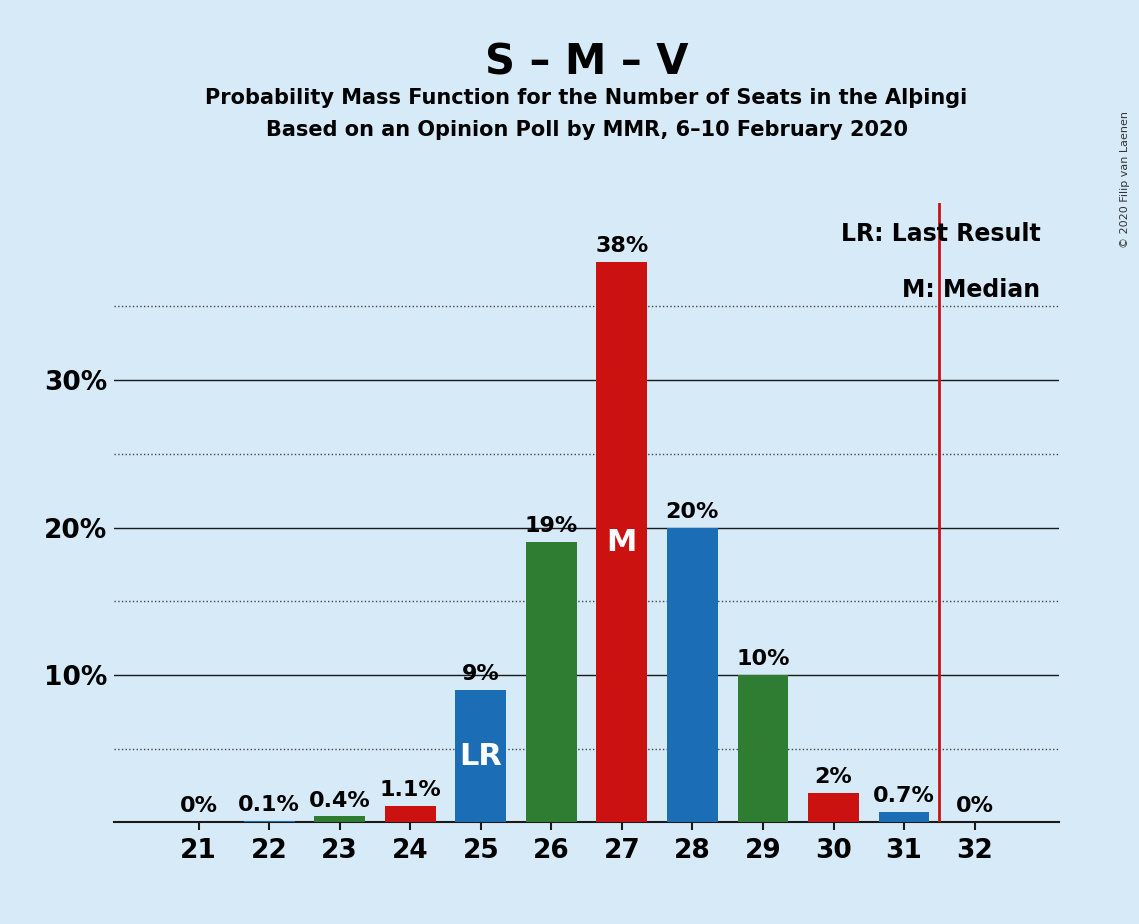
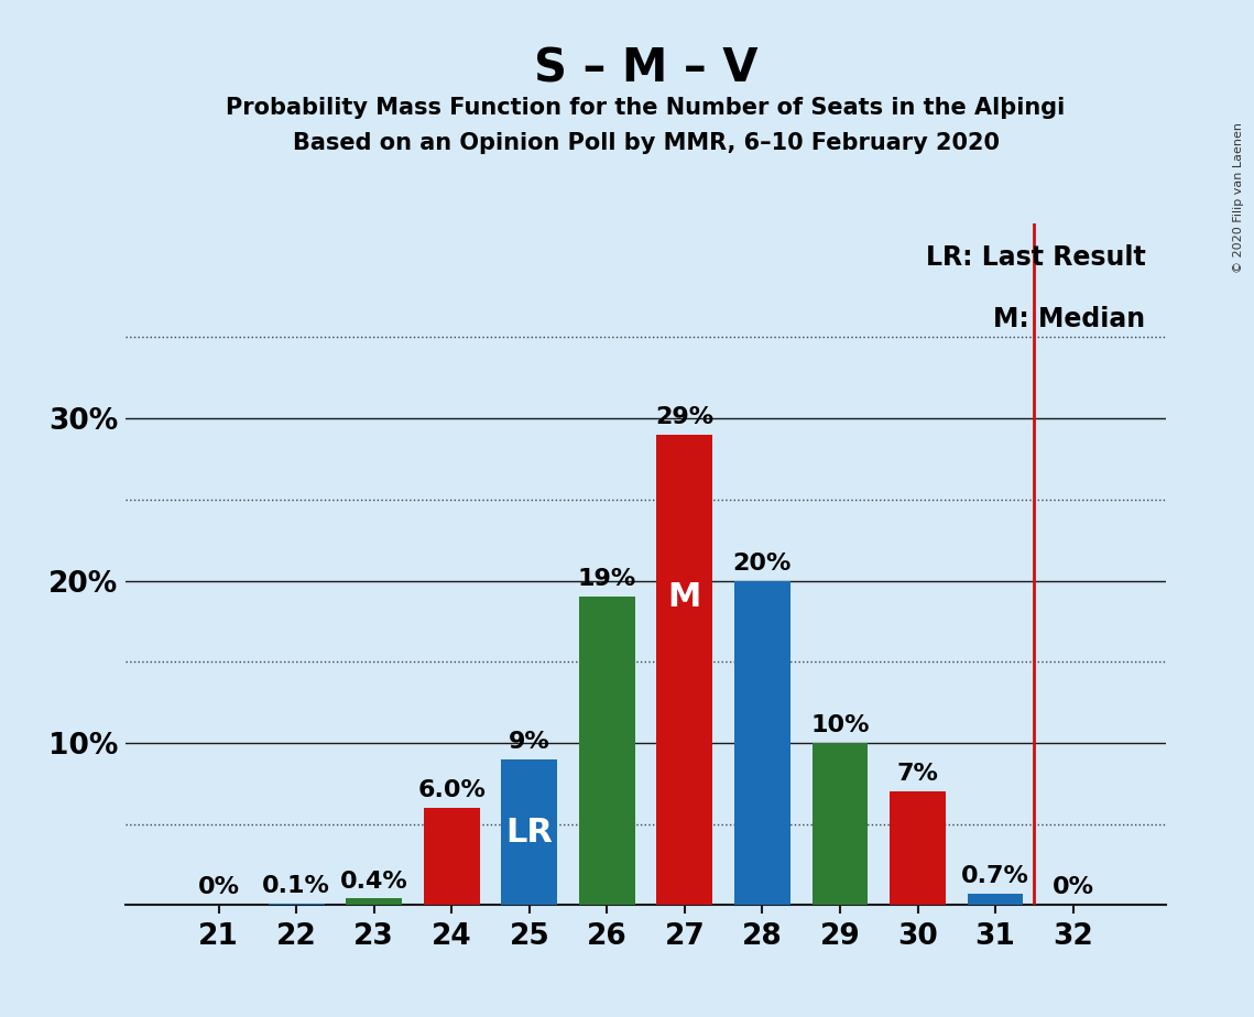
24: 1.1% -> 6.0%
27: 38% -> 29%
30: 2% -> 7%
